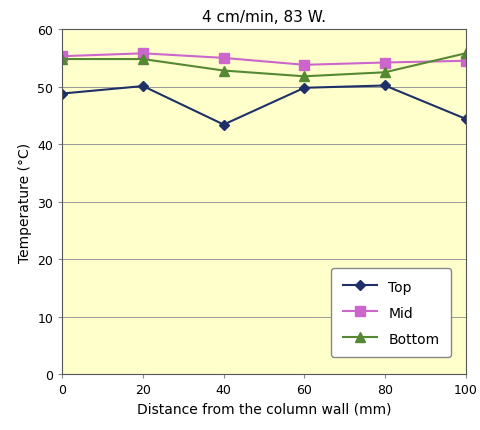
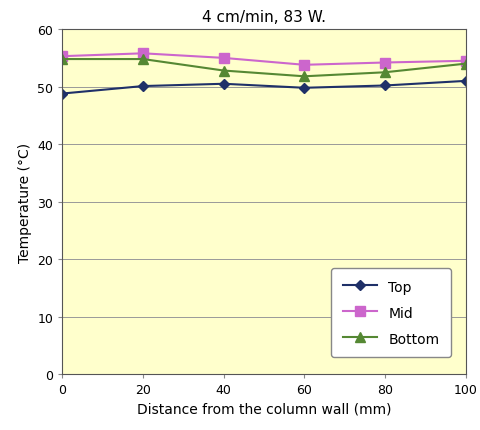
Top/40: 43.4 -> 50.5
Top/100: 44.4 -> 51.0
Bottom/100: 55.8 -> 54.0
